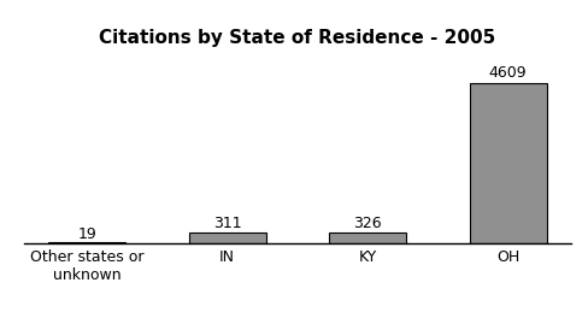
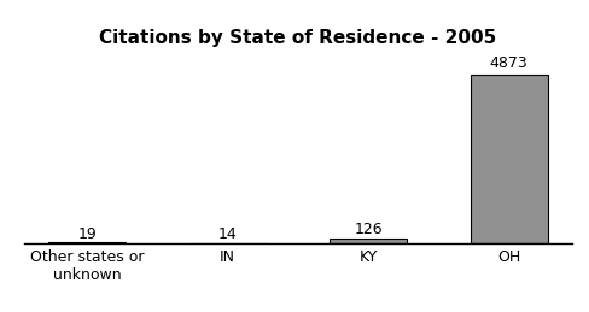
IN: 311 -> 14
KY: 326 -> 126
OH: 4609 -> 4873
